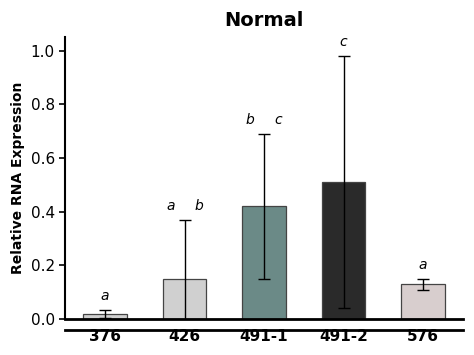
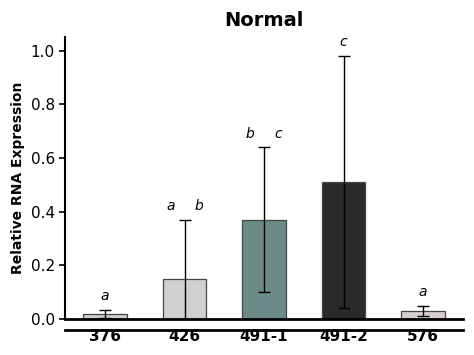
491-1: 0.42 -> 0.37
576: 0.13 -> 0.03
